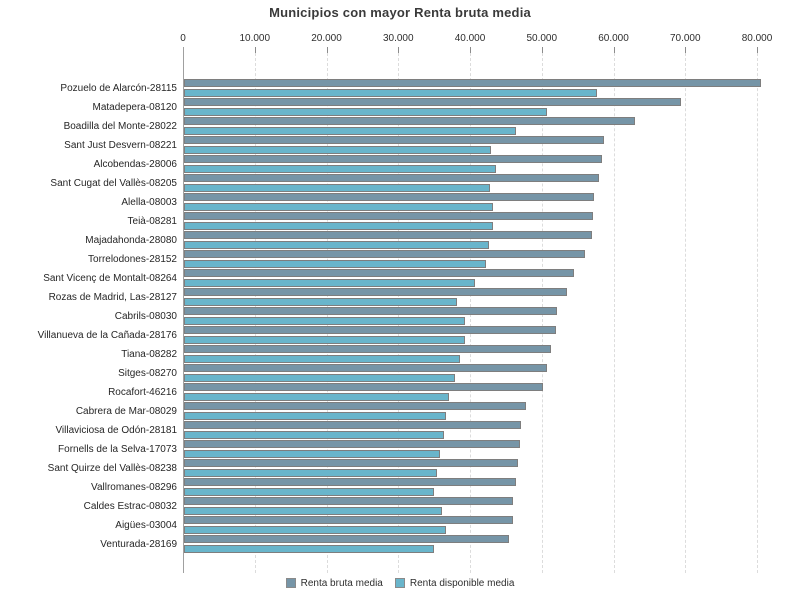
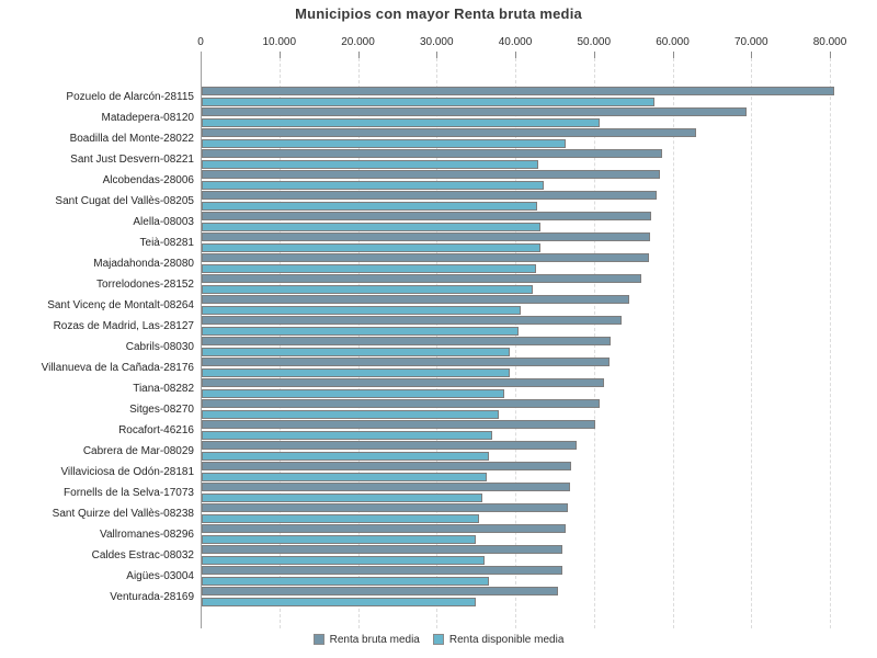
Renta disponible media/Rozas de Madrid, Las-28127: 38000 -> 40000
